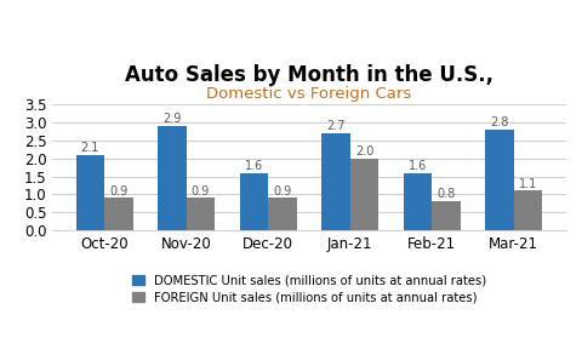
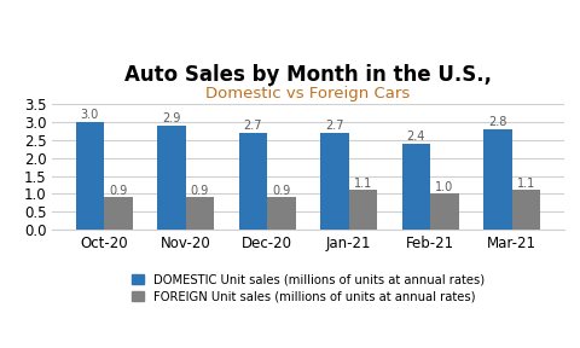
DOMESTIC Unit sales (millions of units at annual rates)/Oct-20: 2.1 -> 3.0
DOMESTIC Unit sales (millions of units at annual rates)/Dec-20: 1.6 -> 2.7
FOREIGN Unit sales (millions of units at annual rates)/Jan-21: 2.0 -> 1.1
DOMESTIC Unit sales (millions of units at annual rates)/Feb-21: 1.6 -> 2.4
FOREIGN Unit sales (millions of units at annual rates)/Feb-21: 0.8 -> 1.0
